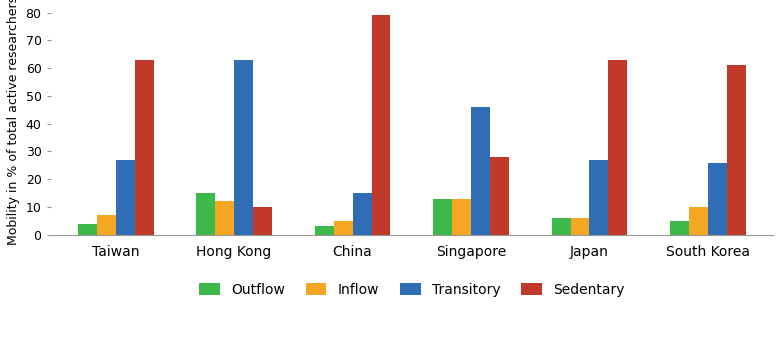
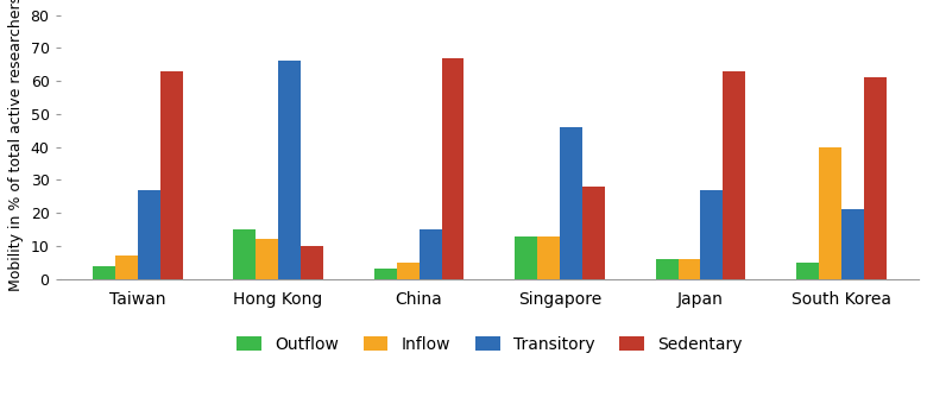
Transitory/Hong Kong: 63 -> 66
Sedentary/China: 79 -> 67
Inflow/South Korea: 10 -> 40
Transitory/South Korea: 26 -> 21
